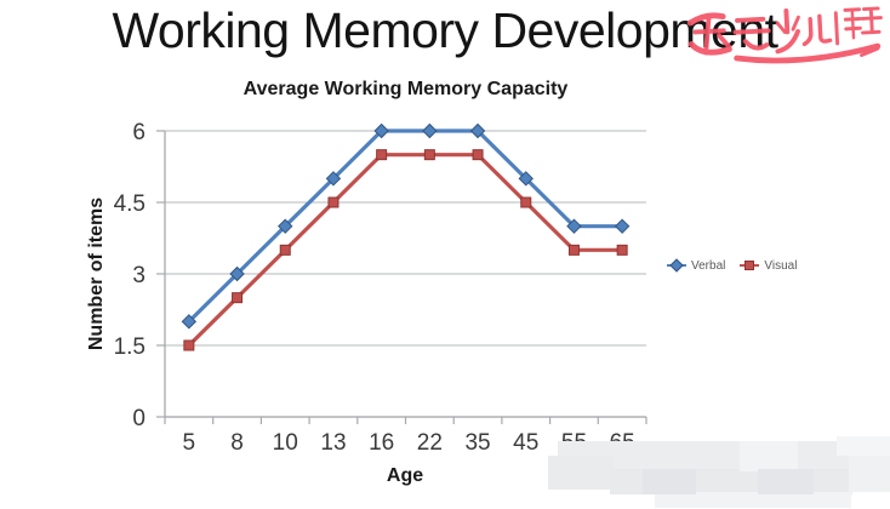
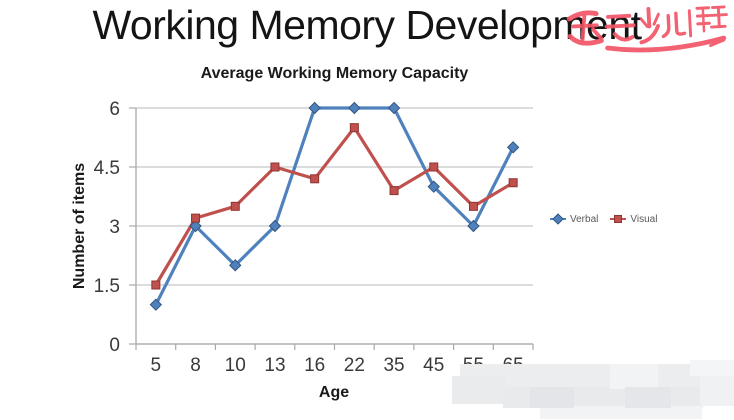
Verbal/5: 2 -> 1
Visual/8: 2.5 -> 3.2
Verbal/10: 4 -> 2
Verbal/13: 5 -> 3
Visual/16: 5.5 -> 4.2
Visual/35: 5.5 -> 3.9
Verbal/45: 5 -> 4
Verbal/55: 4 -> 3
Verbal/65: 4 -> 5
Visual/65: 3.5 -> 4.1
